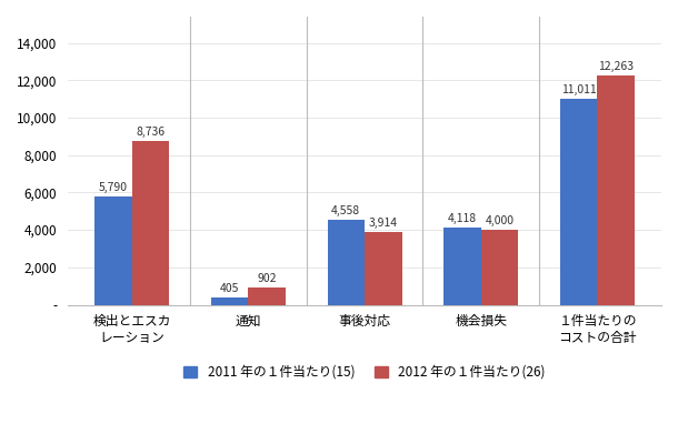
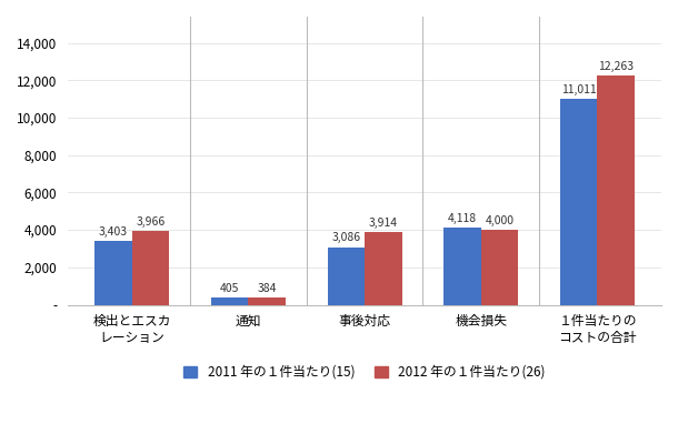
2011 年の１件当たり(15)/検出とエスカ レーション: 5,790 -> 3,403
2012 年の１件当たり(26)/検出とエスカ レーション: 8,736 -> 3,966
2012 年の１件当たり(26)/通知: 902 -> 384
2011 年の１件当たり(15)/事後対応: 4,558 -> 3,086
